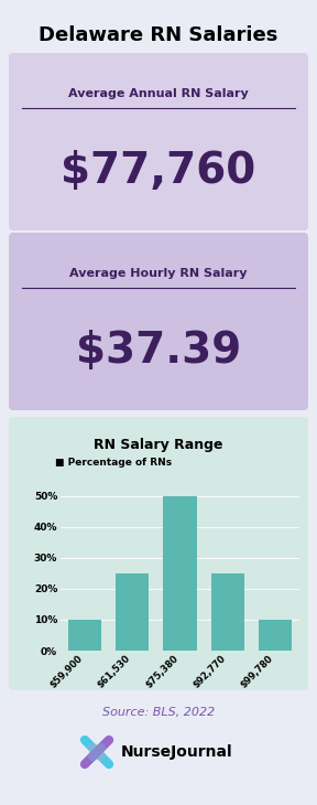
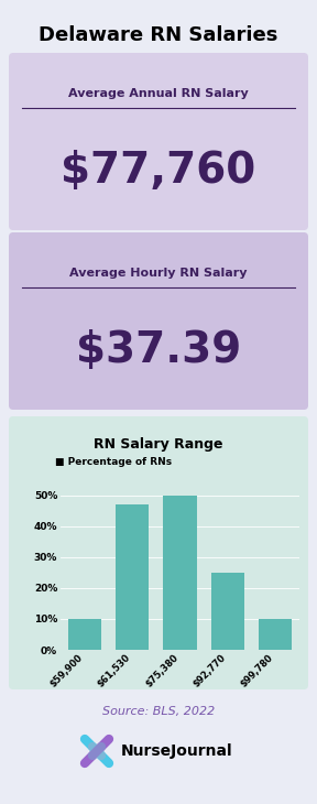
$61,530: 25% -> 47%
